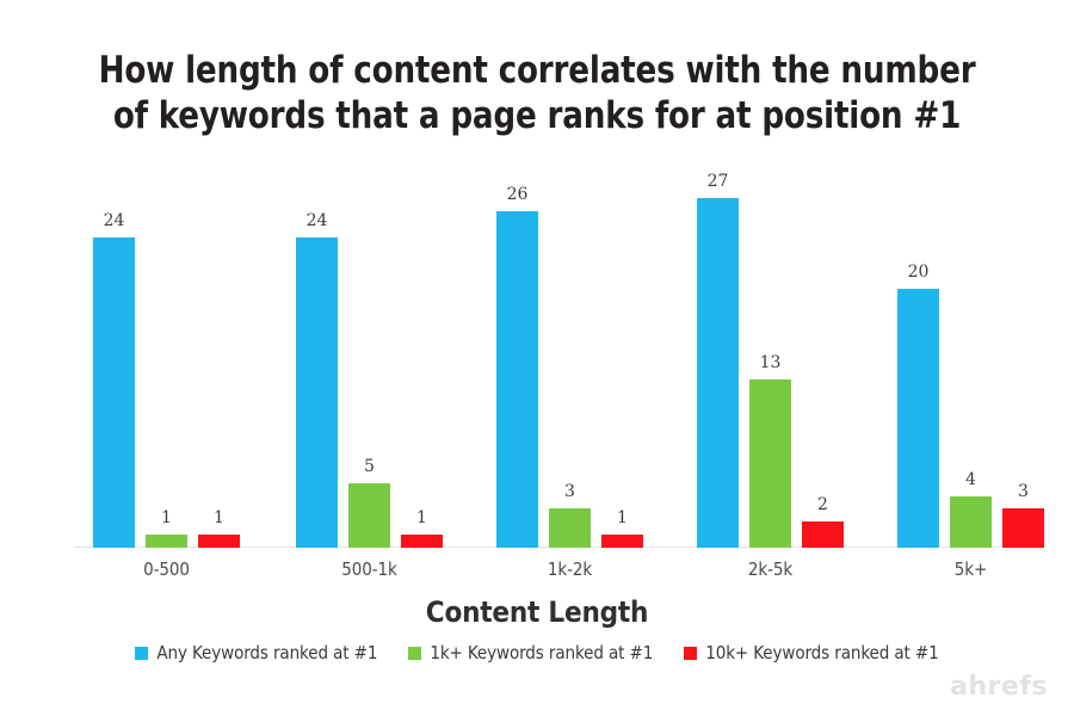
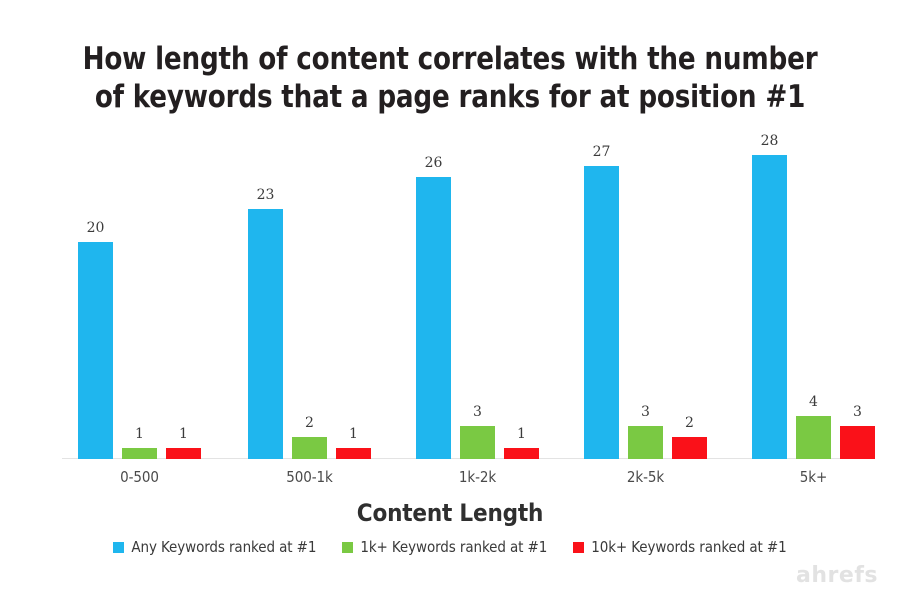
Any Keywords ranked at #1/0-500: 24 -> 20
Any Keywords ranked at #1/500-1k: 24 -> 23
1k+ Keywords ranked at #1/500-1k: 5 -> 2
1k+ Keywords ranked at #1/2k-5k: 13 -> 3
Any Keywords ranked at #1/5k+: 20 -> 28
